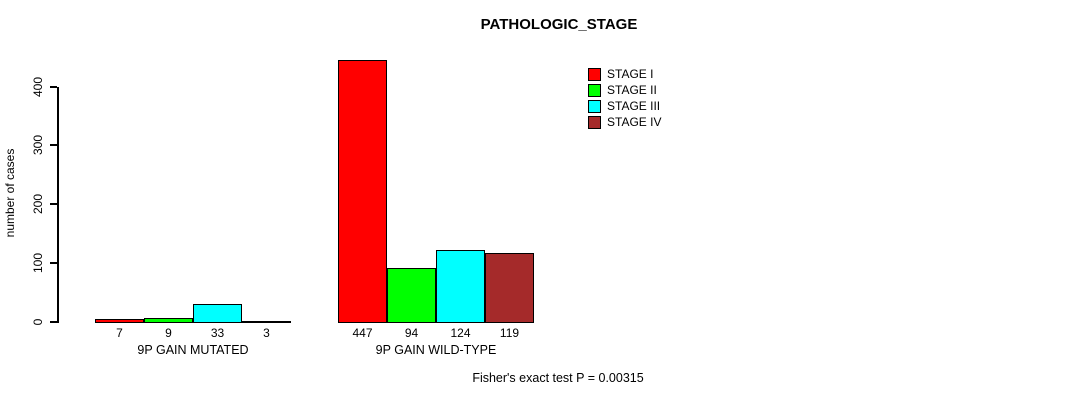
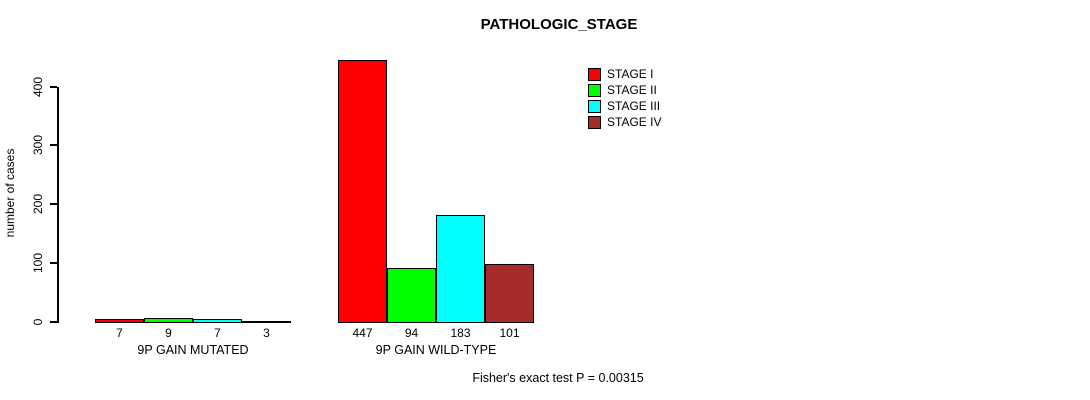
STAGE III/9P GAIN MUTATED: 33 -> 7
STAGE III/9P GAIN WILD-TYPE: 124 -> 183
STAGE IV/9P GAIN WILD-TYPE: 119 -> 101
